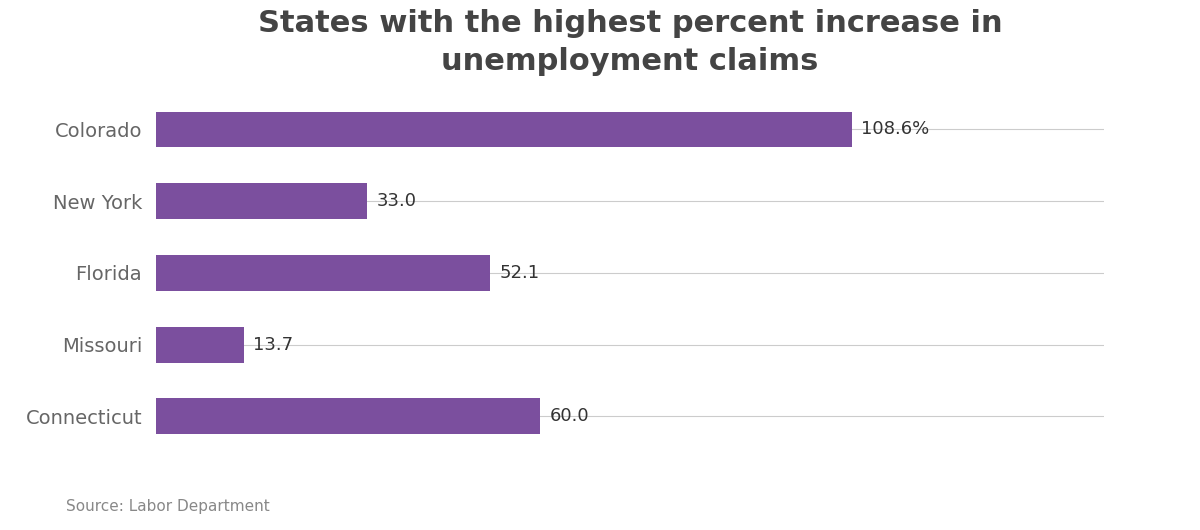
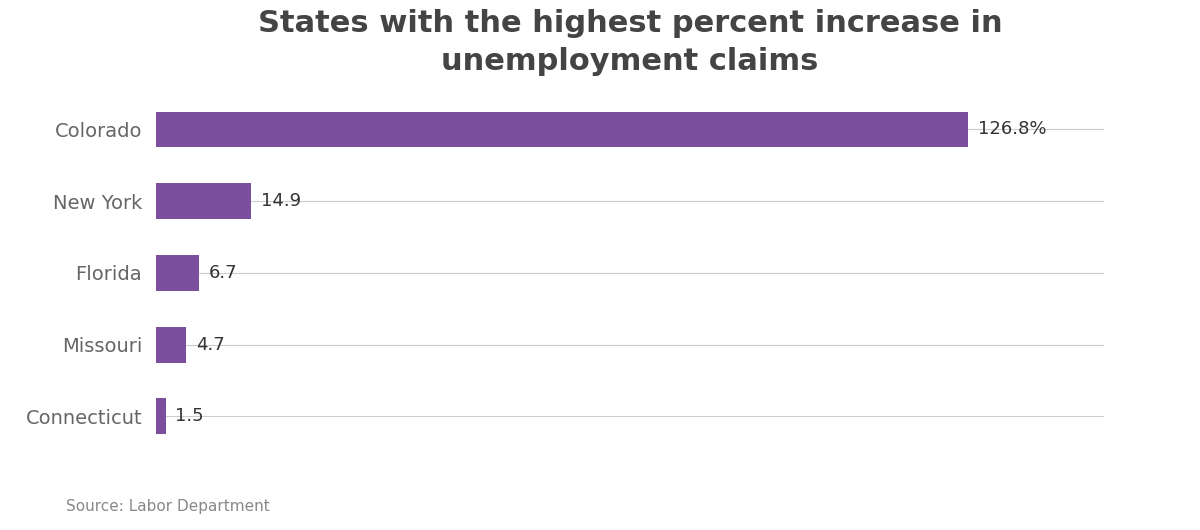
Colorado: 108.6% -> 126.8%
New York: 33.0 -> 14.9
Florida: 52.1 -> 6.7
Missouri: 13.7 -> 4.7
Connecticut: 60.0 -> 1.5
